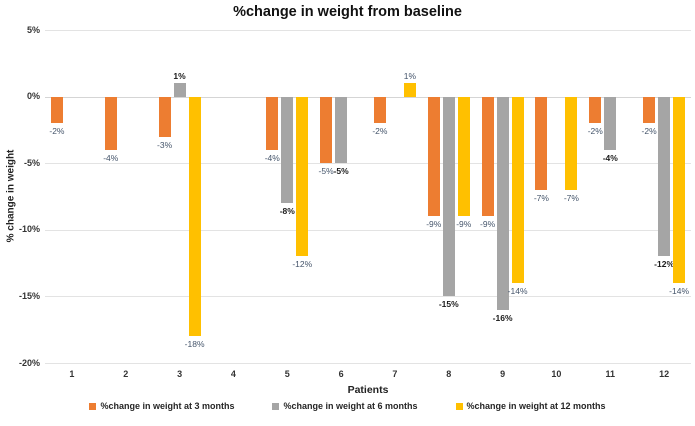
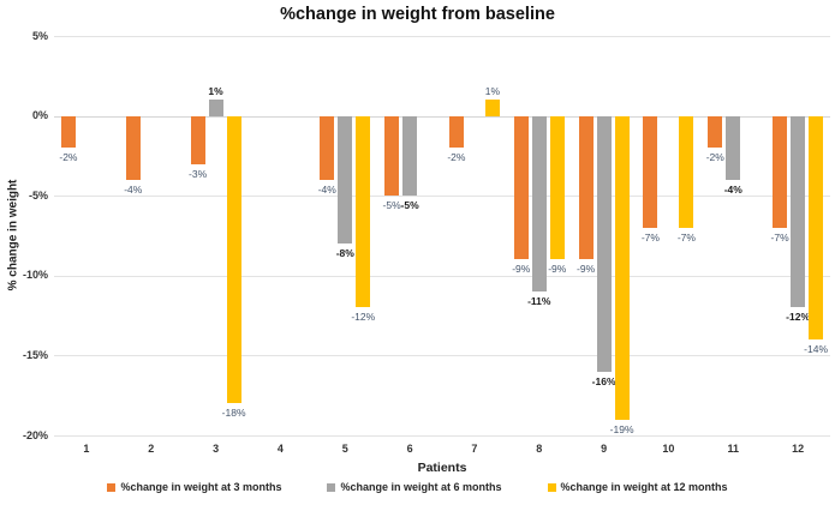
%change in weight at 6 months/8: -15% -> -11%
%change in weight at 12 months/9: -14% -> -19%
%change in weight at 3 months/12: -2% -> -7%
